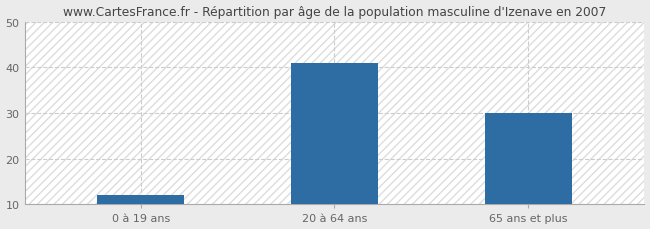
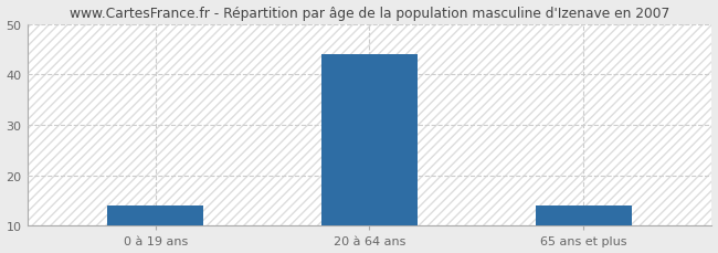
0 à 19 ans: 12 -> 14
20 à 64 ans: 41 -> 44
65 ans et plus: 30 -> 14
